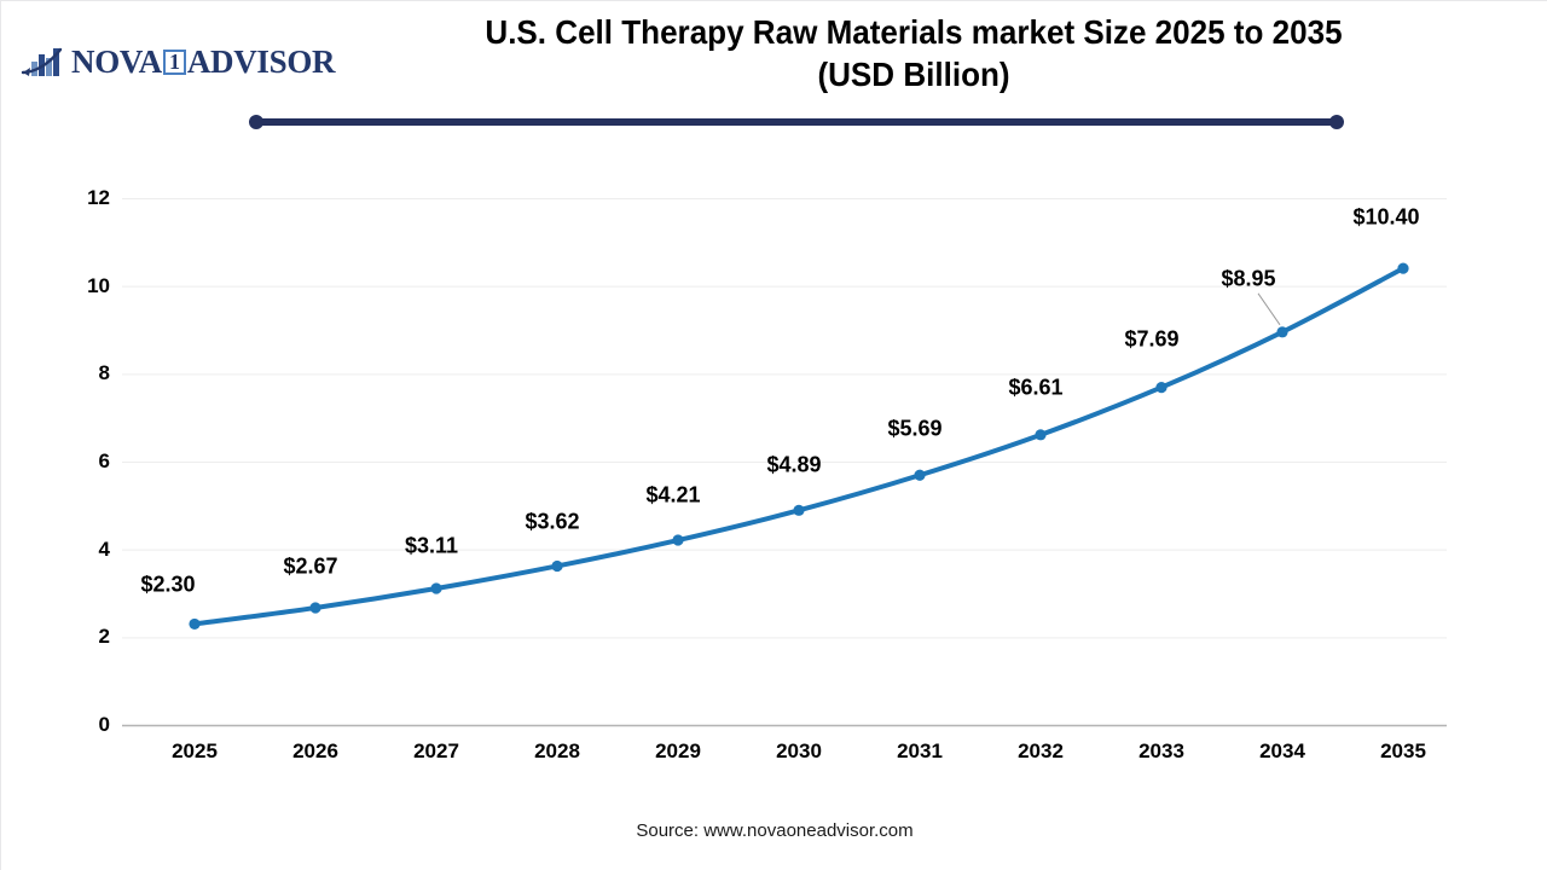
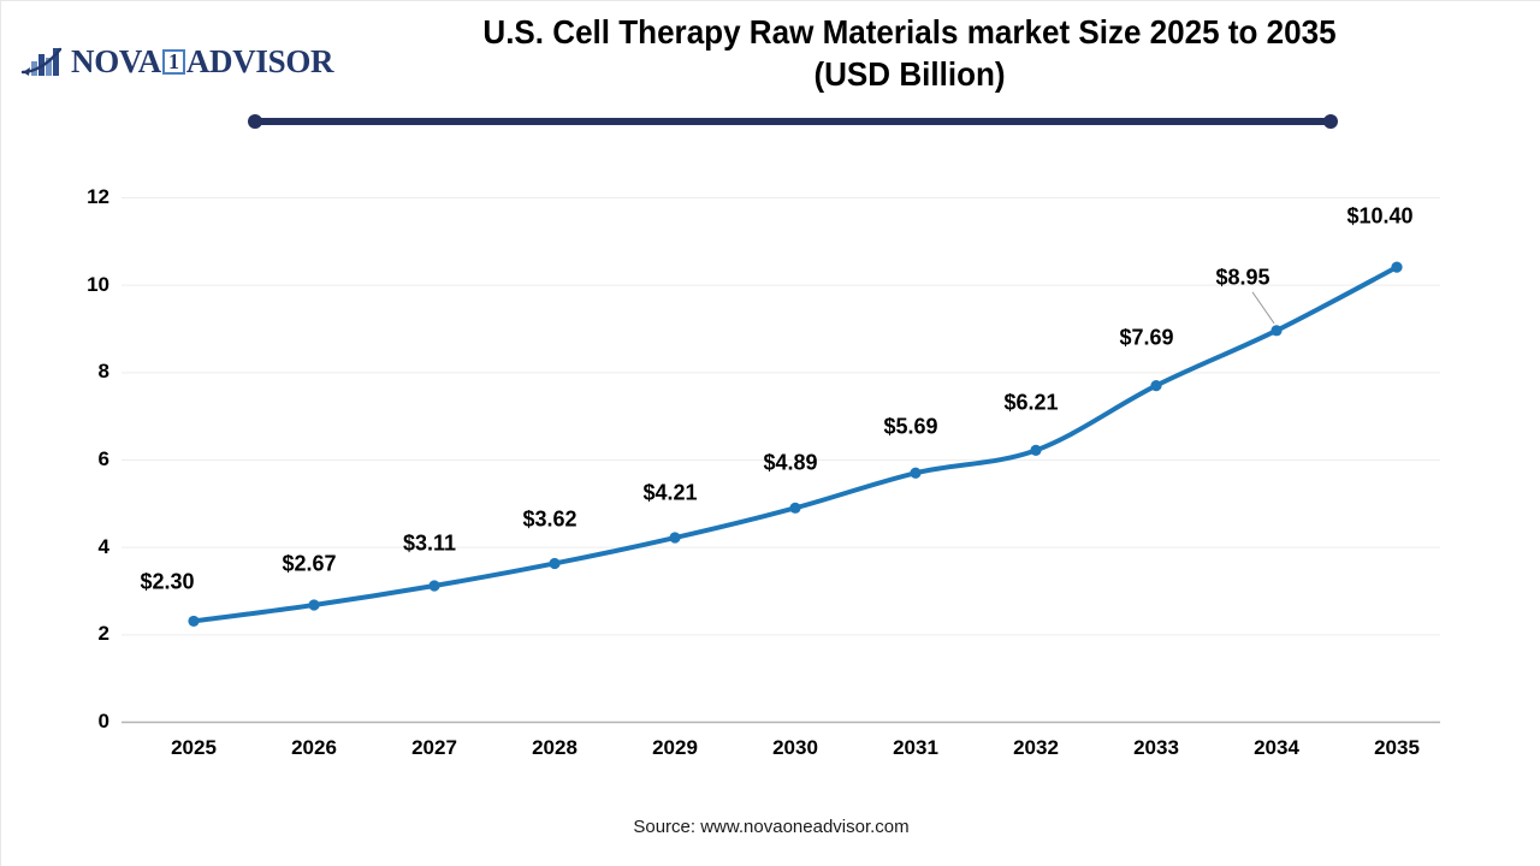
2032: $6.61 -> $6.21
